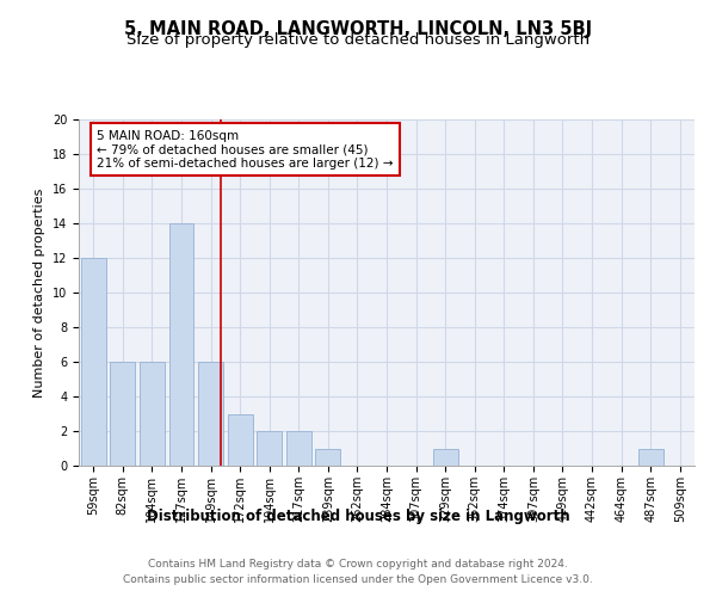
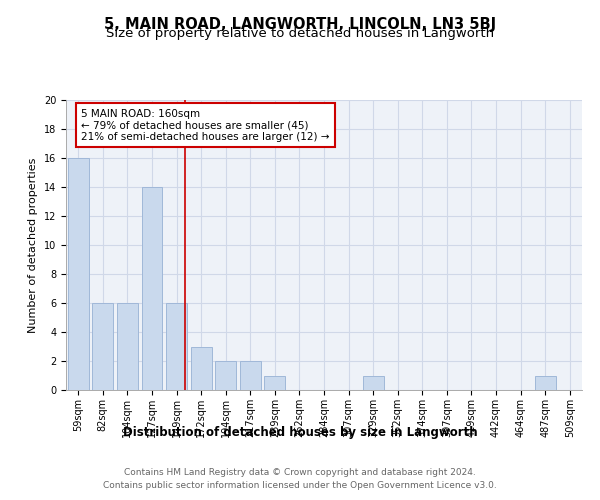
59sqm: 12 -> 16
